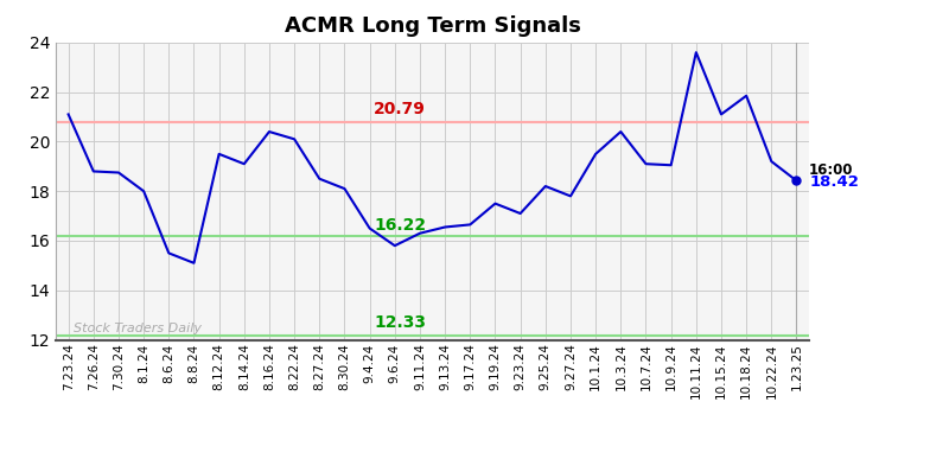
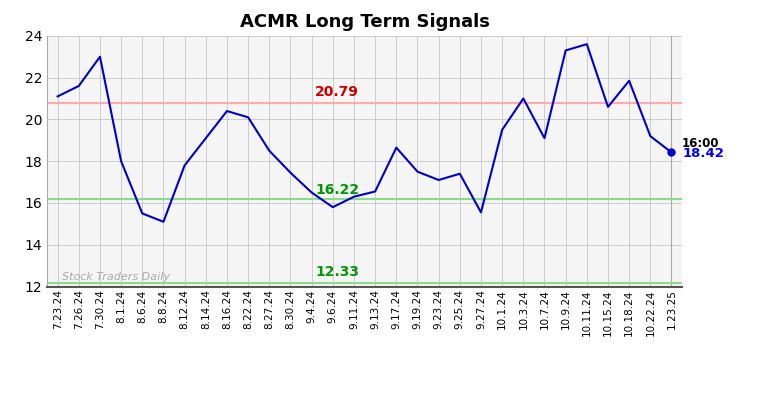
7.26.24: 18.80 -> 21.60
7.30.24: 18.75 -> 23.00
8.12.24: 19.50 -> 17.80
8.30.24: 18.10 -> 17.45
9.17.24: 16.65 -> 18.65
9.25.24: 18.20 -> 17.40
9.27.24: 17.80 -> 15.55
10.3.24: 20.40 -> 21.00
10.9.24: 19.05 -> 23.30
10.15.24: 21.10 -> 20.60
